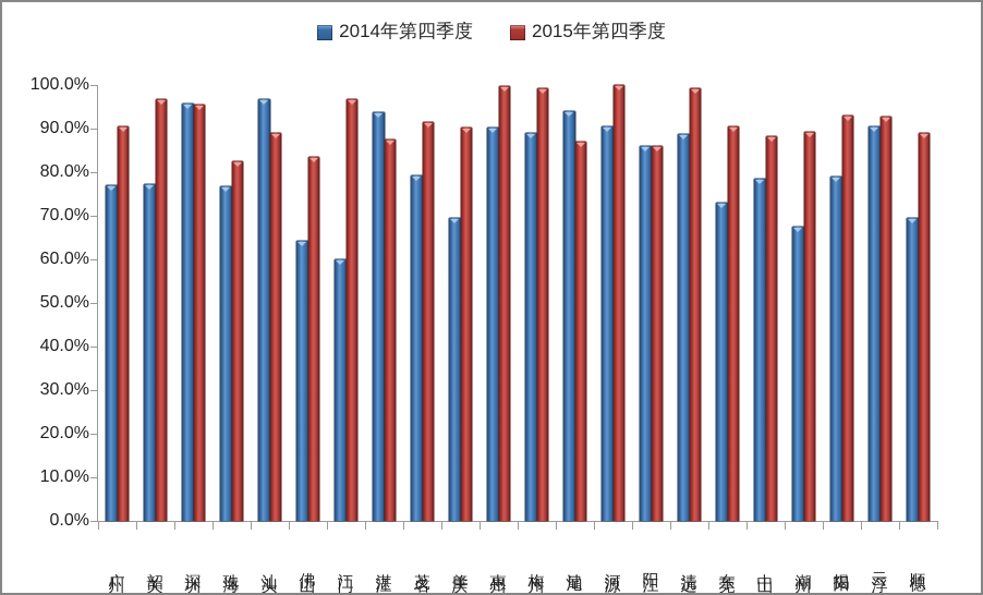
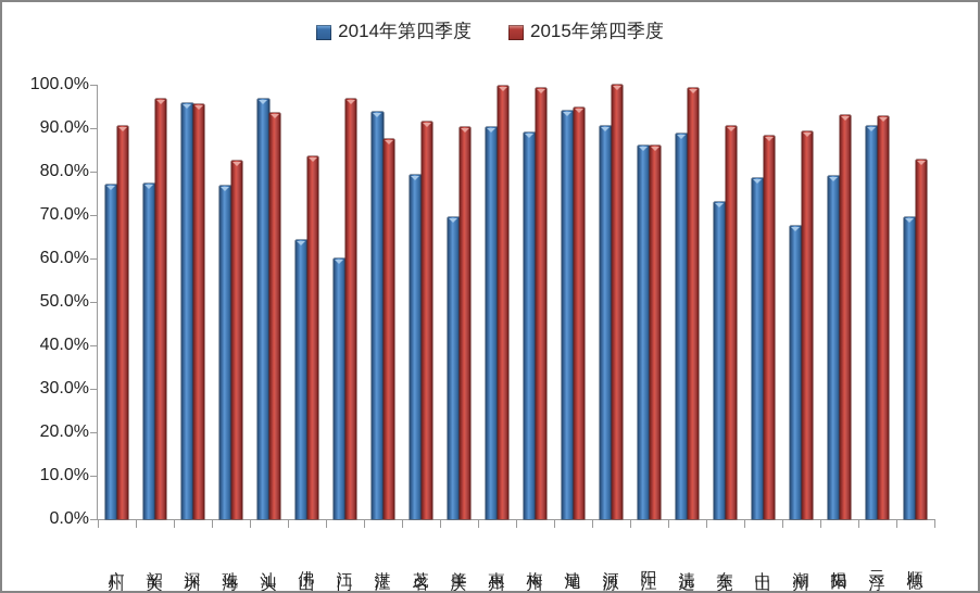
2015年第四季度/汕头: 89% -> 94%
2015年第四季度/汕尾: 87% -> 95%
2015年第四季度/顺德: 89% -> 83%
